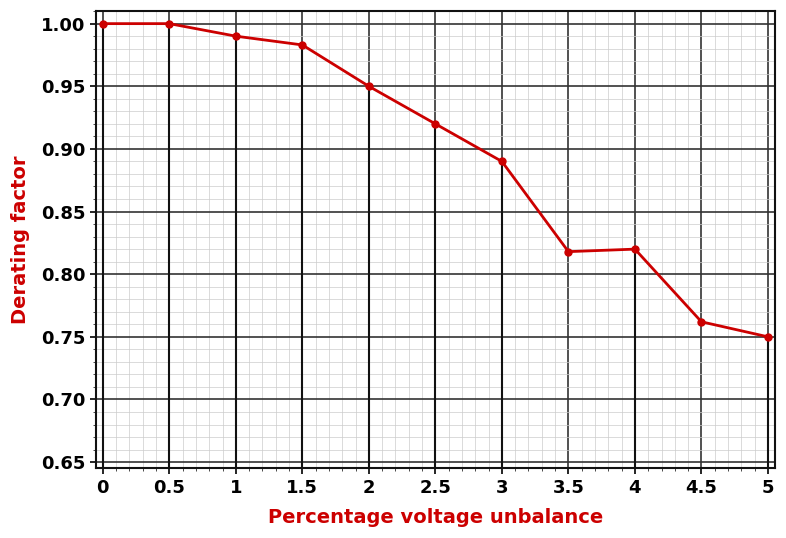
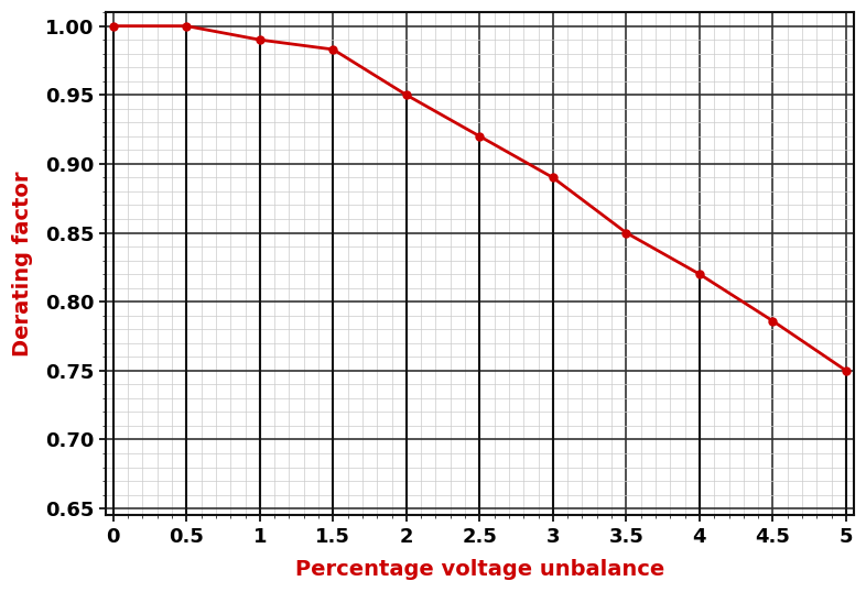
3.5: 0.818 -> 0.850
4.5: 0.762 -> 0.786
